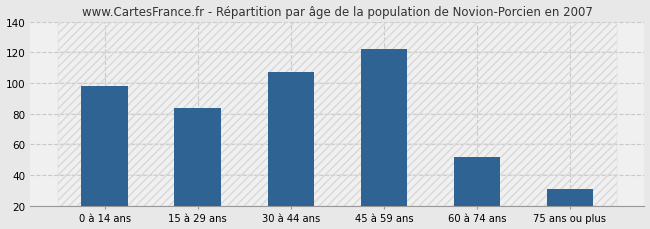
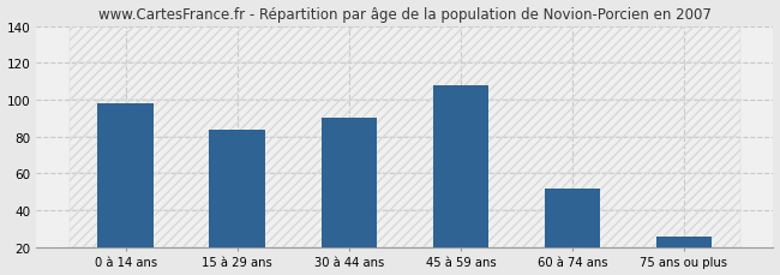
30 à 44 ans: 107 -> 90
45 à 59 ans: 122 -> 108
75 ans ou plus: 31 -> 26
